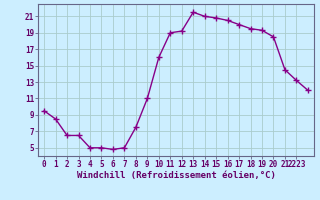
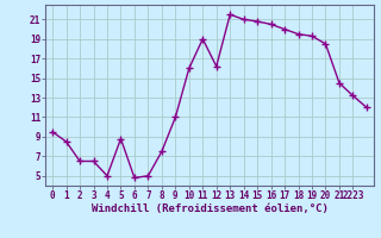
5: 5.0 -> 8.8
12: 19.2 -> 16.2
